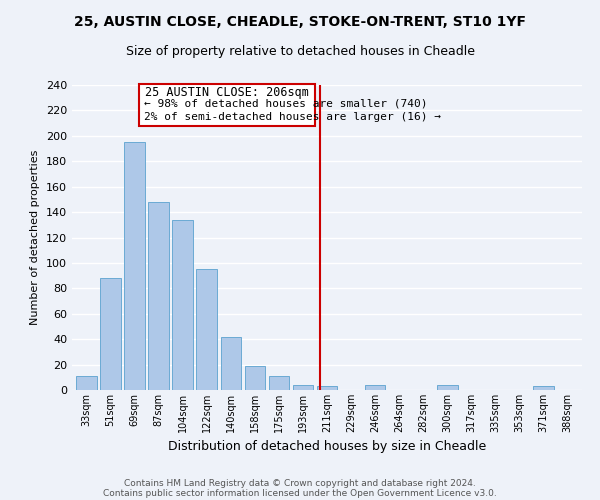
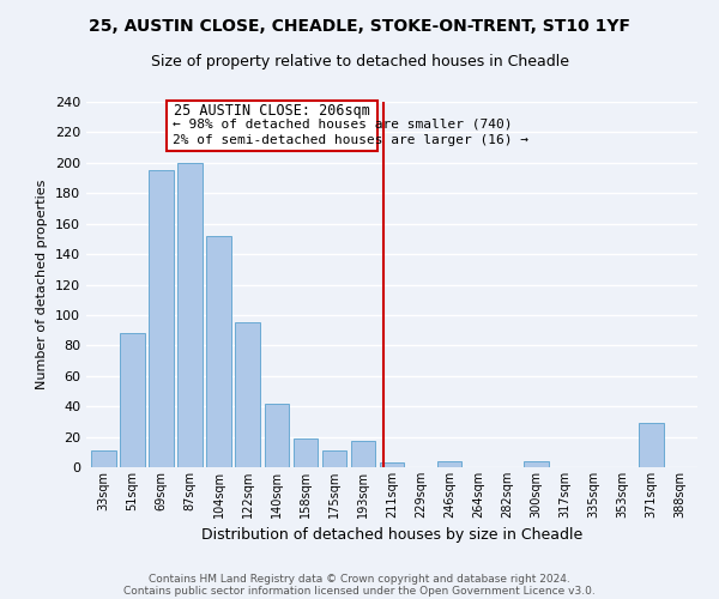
87sqm: 148 -> 200
104sqm: 134 -> 152
193sqm: 4 -> 17
371sqm: 3 -> 29
